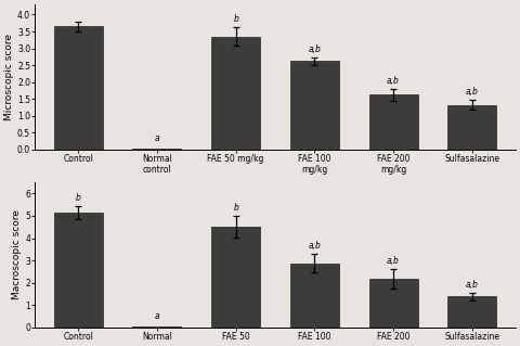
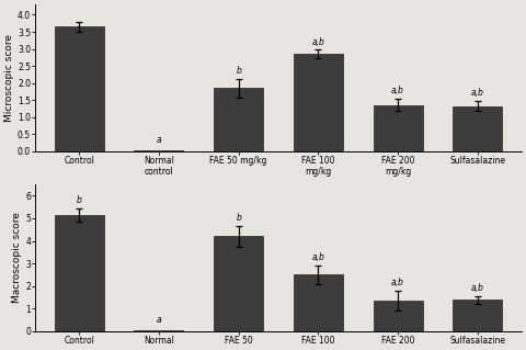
FAE 50 mg/kg: 3.35 -> 1.85
FAE 100 mg/kg: 2.62 -> 2.85
FAE 200 mg/kg: 1.62 -> 1.35
FAE 50: 4.50 -> 4.20
FAE 100: 2.88 -> 2.50
FAE 200: 2.18 -> 1.35
